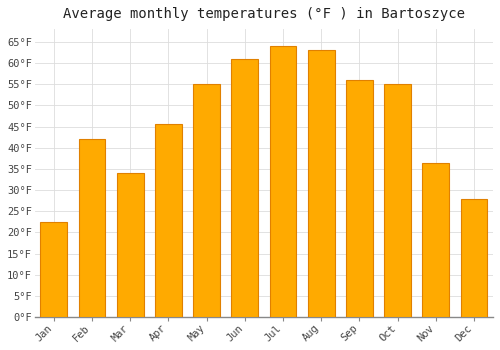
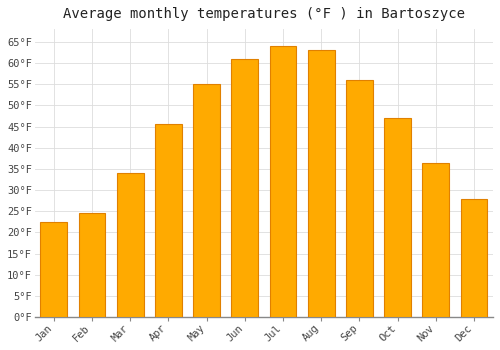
Feb: 42.0°F -> 24.5°F
Oct: 55.0°F -> 47.0°F
